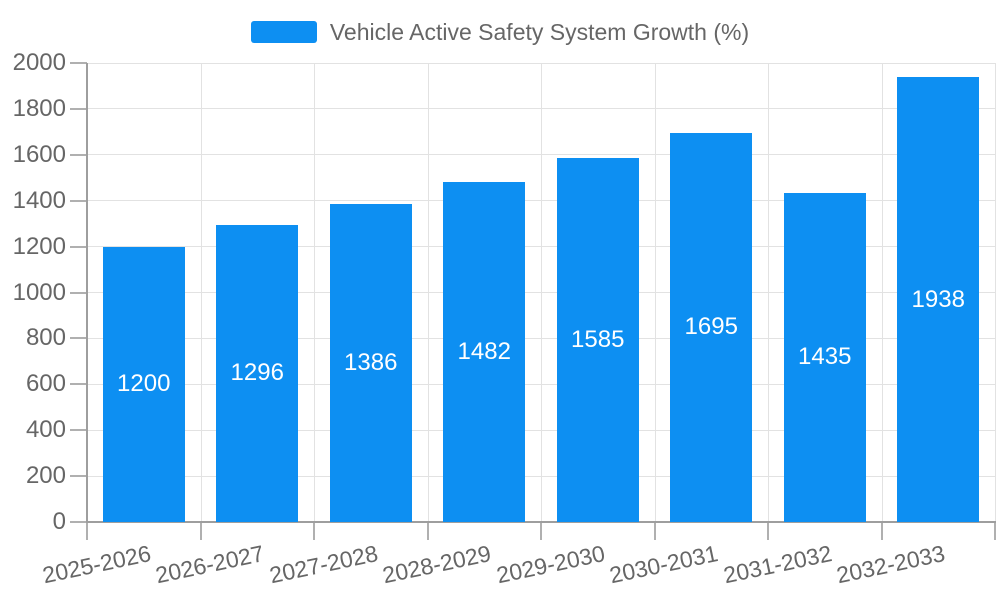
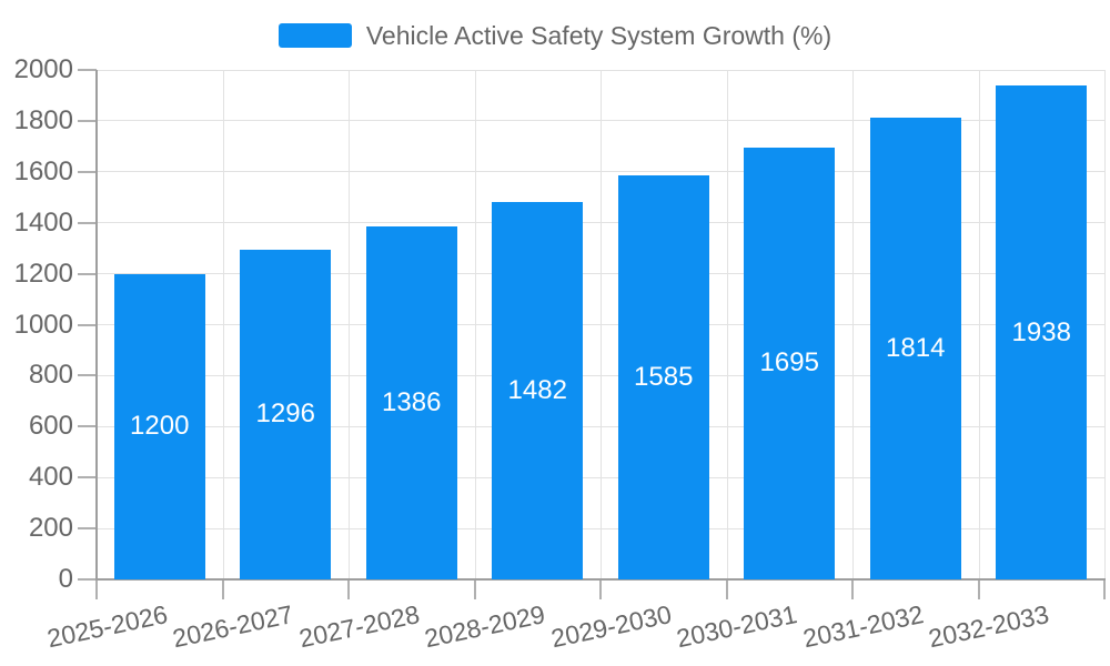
2031-2032: 1435 -> 1814
